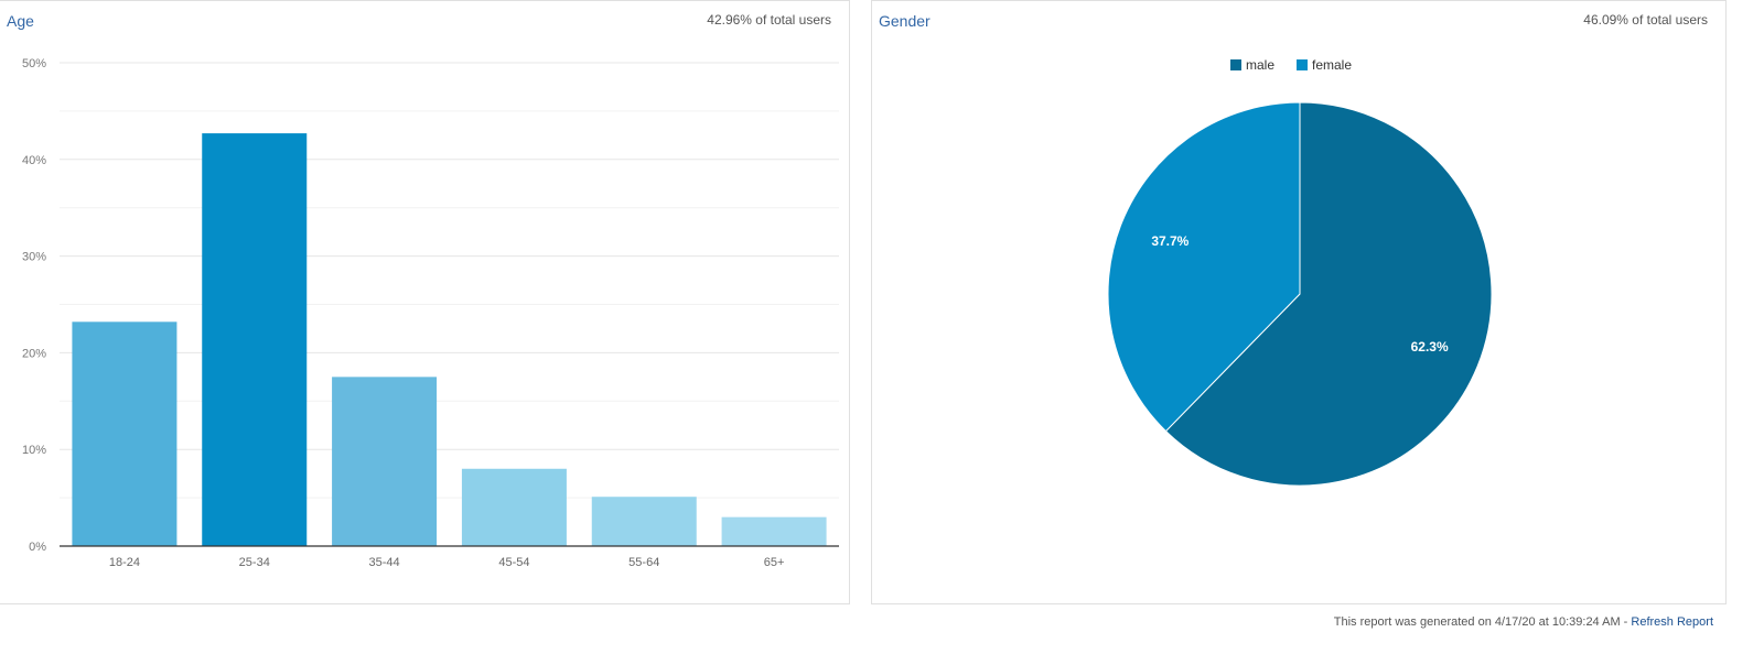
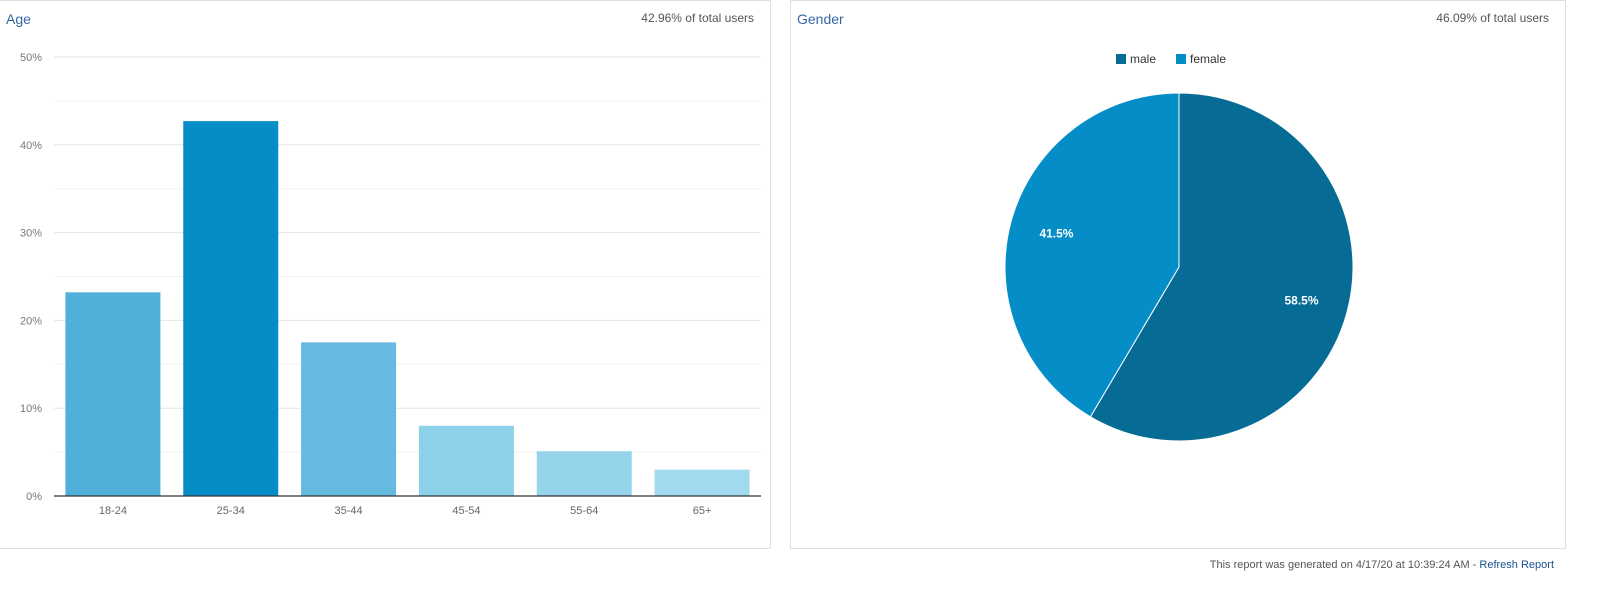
Gender/male: 62.3% -> 58.5%
Gender/female: 37.7% -> 41.5%
